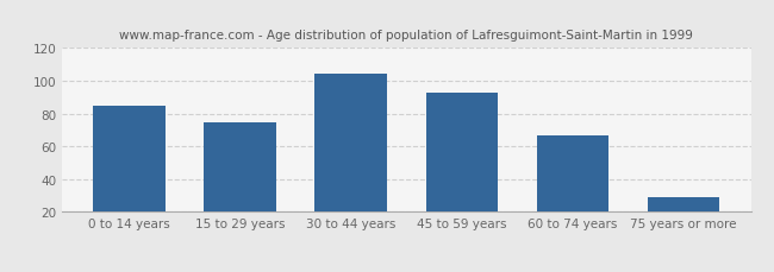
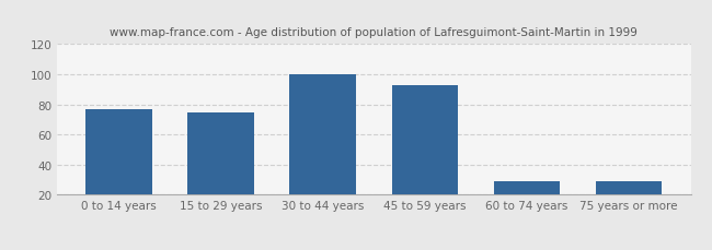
0 to 14 years: 85 -> 77
30 to 44 years: 104 -> 100
60 to 74 years: 67 -> 29
